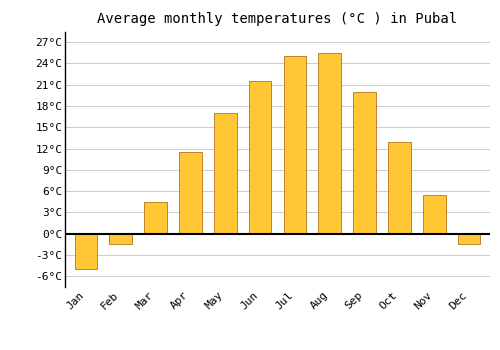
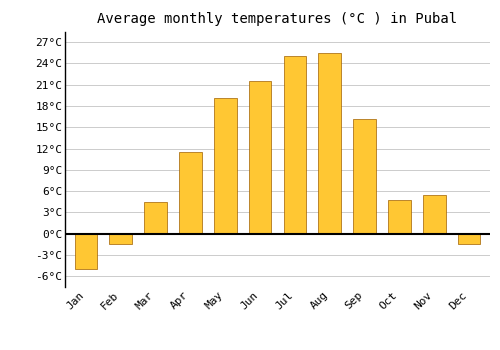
May: 17.0°C -> 19.2°C
Sep: 20.0°C -> 16.2°C
Oct: 13.0°C -> 4.8°C
